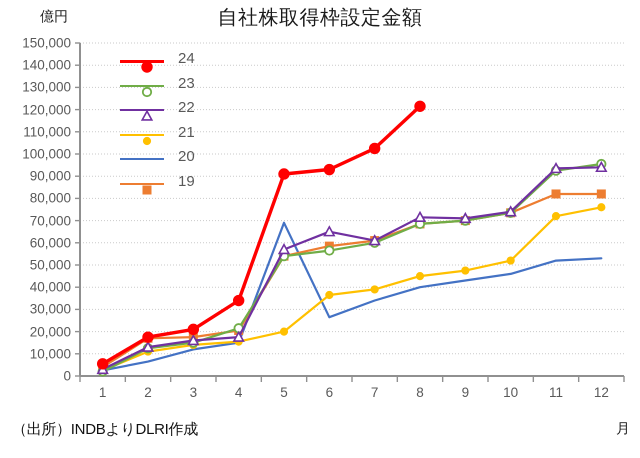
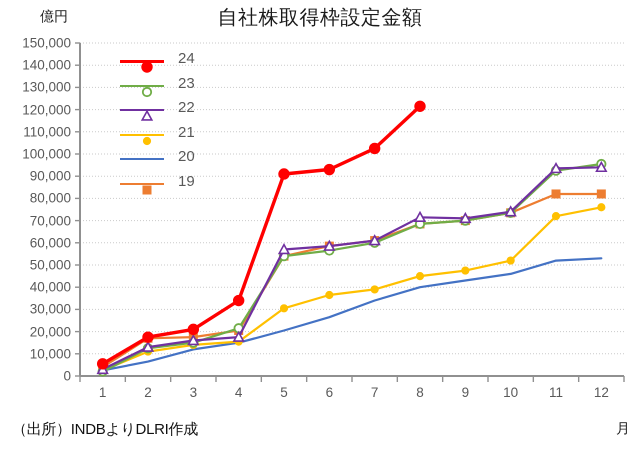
21/5: 20000 -> 30000
20/5: 69000 -> 20000
22/6: 65000 -> 58000
